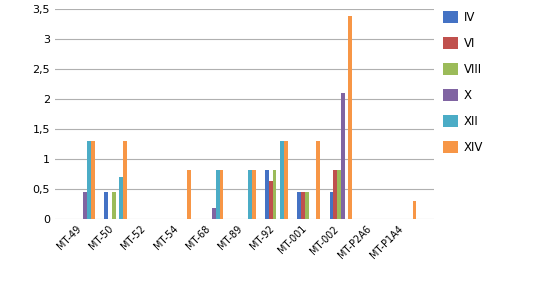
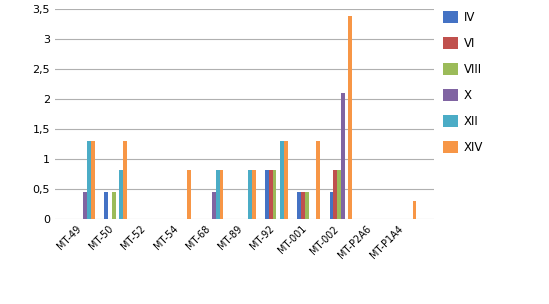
XII/MT-50: 0,70 -> 0,82
X/MT-68: 0,18 -> 0,45
VI/MT-92: 0,64 -> 0,82
